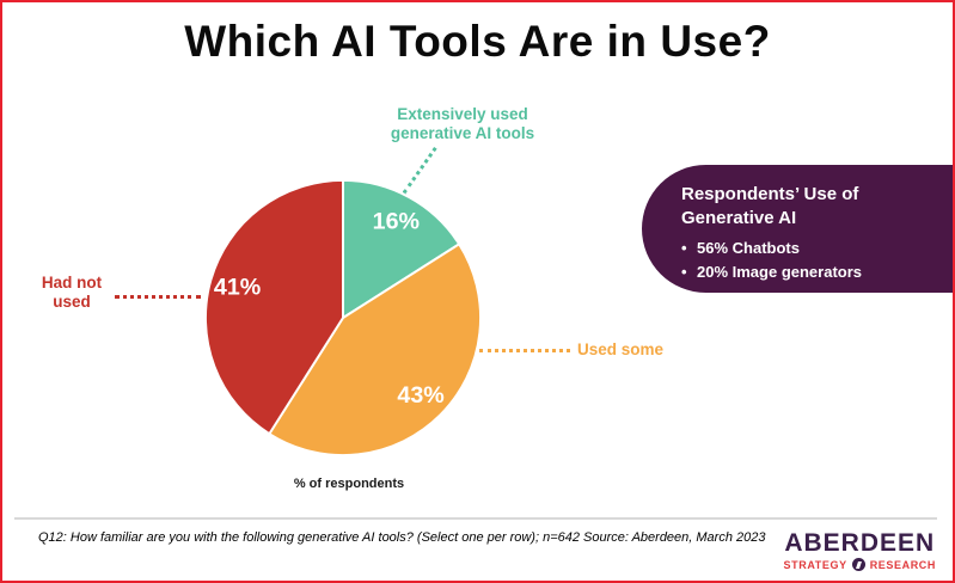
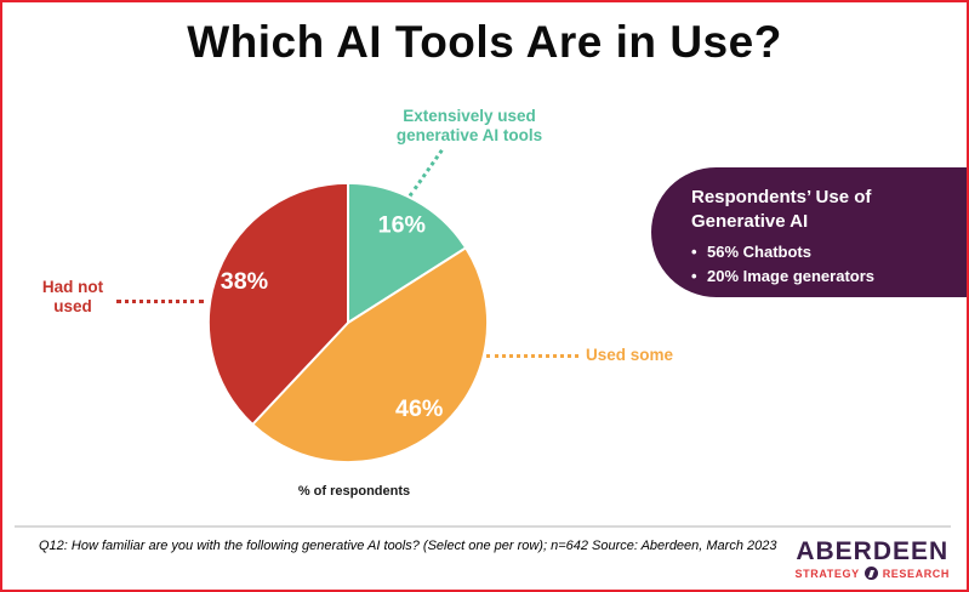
Used some: 43% -> 46%
Had not used: 41% -> 38%
